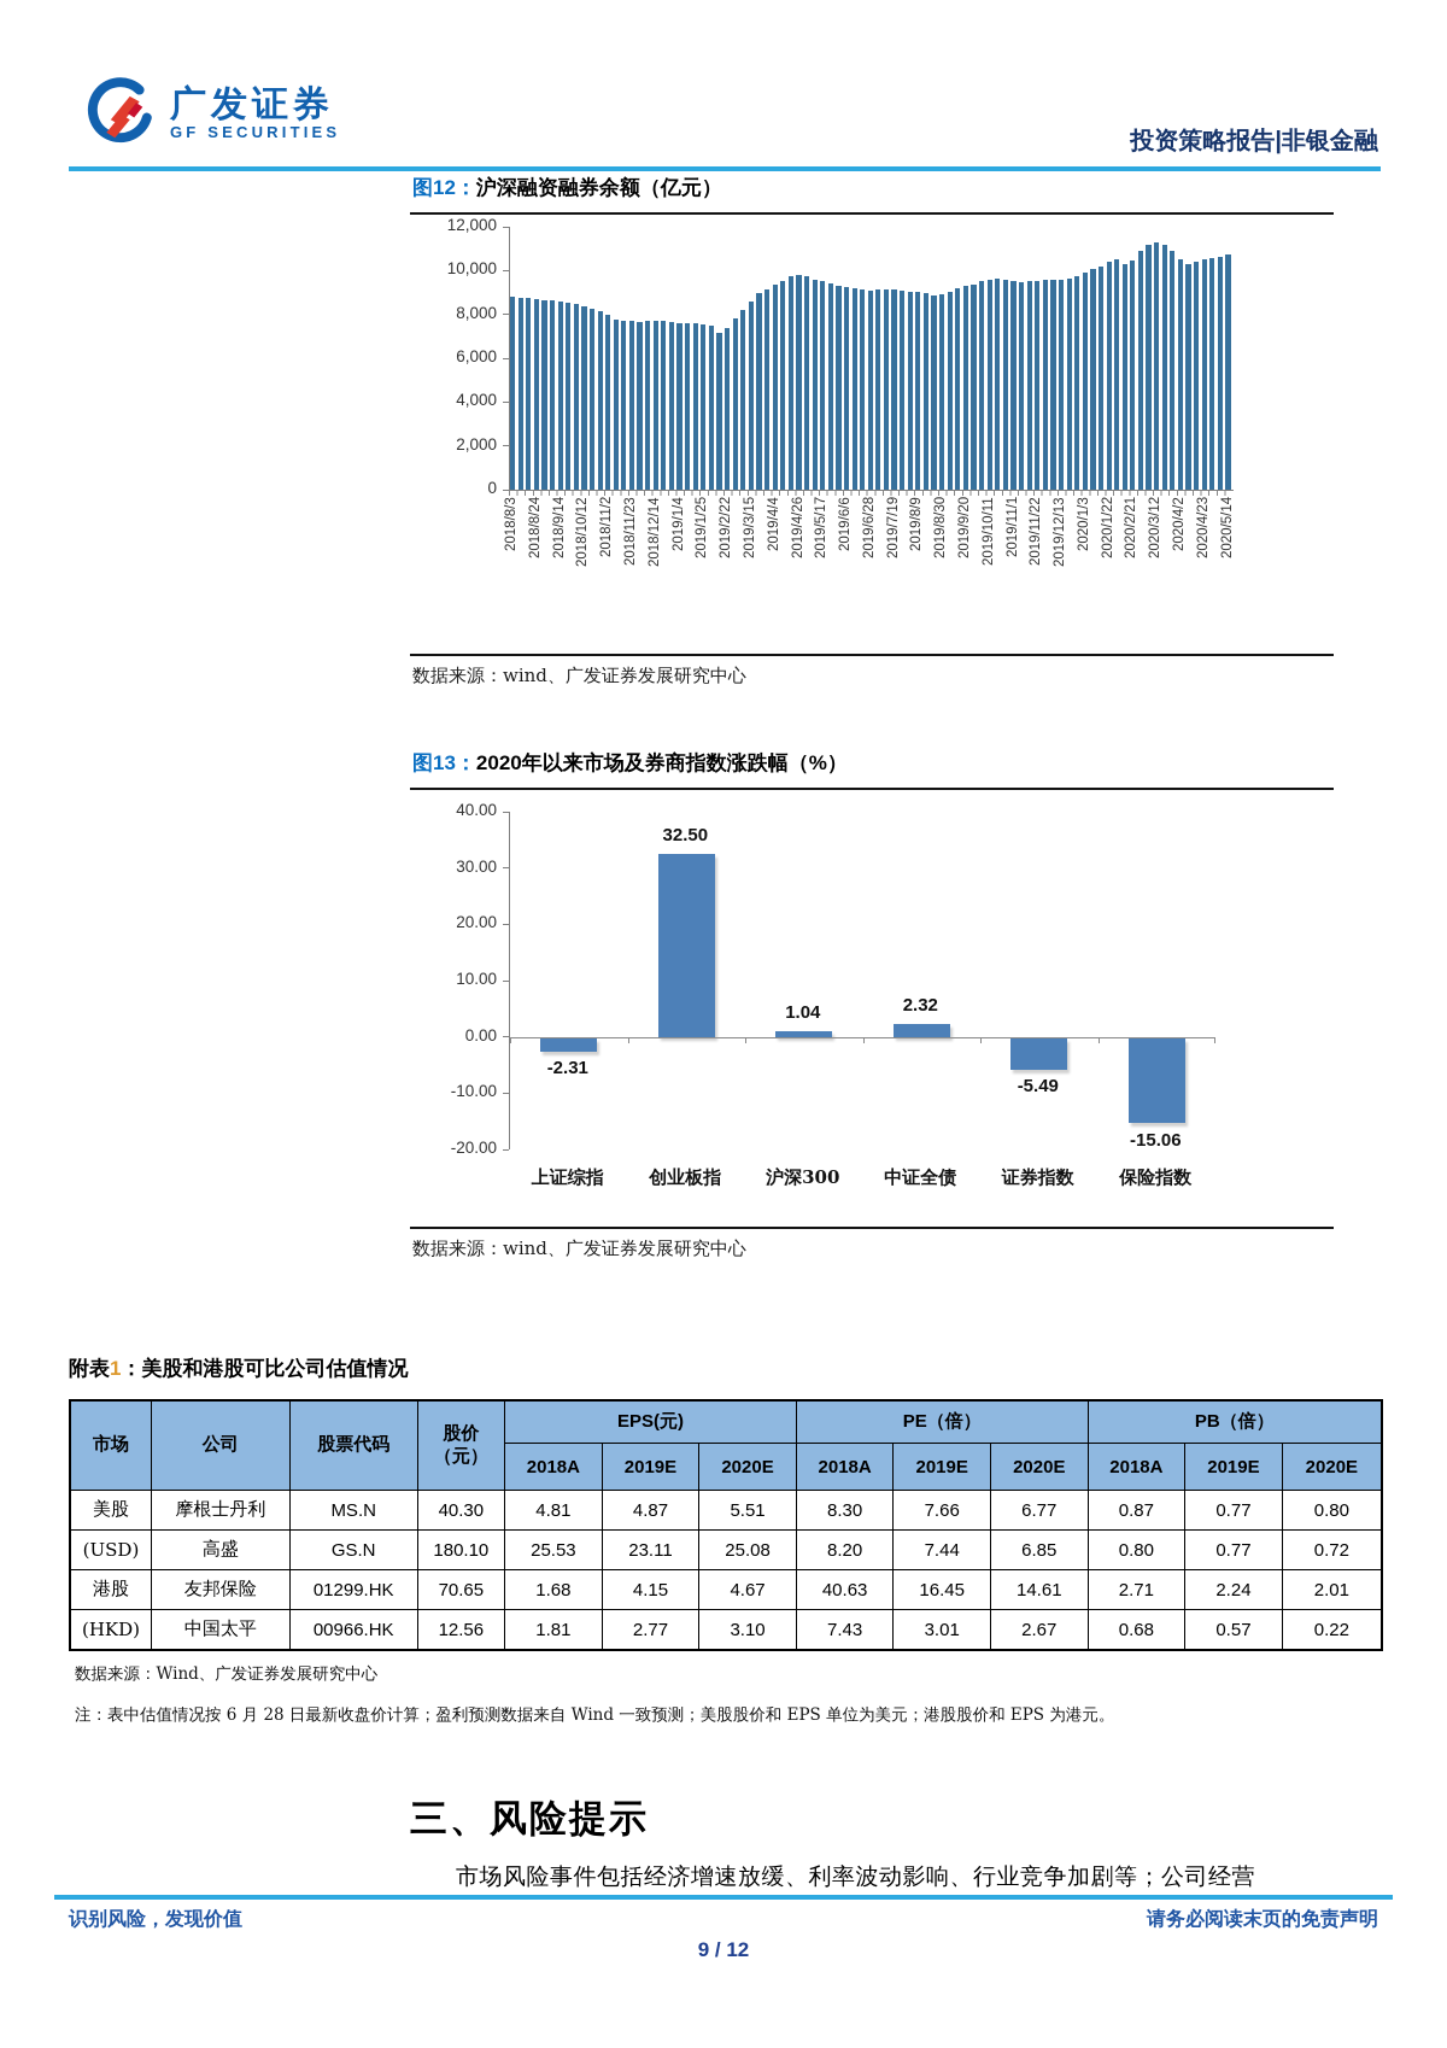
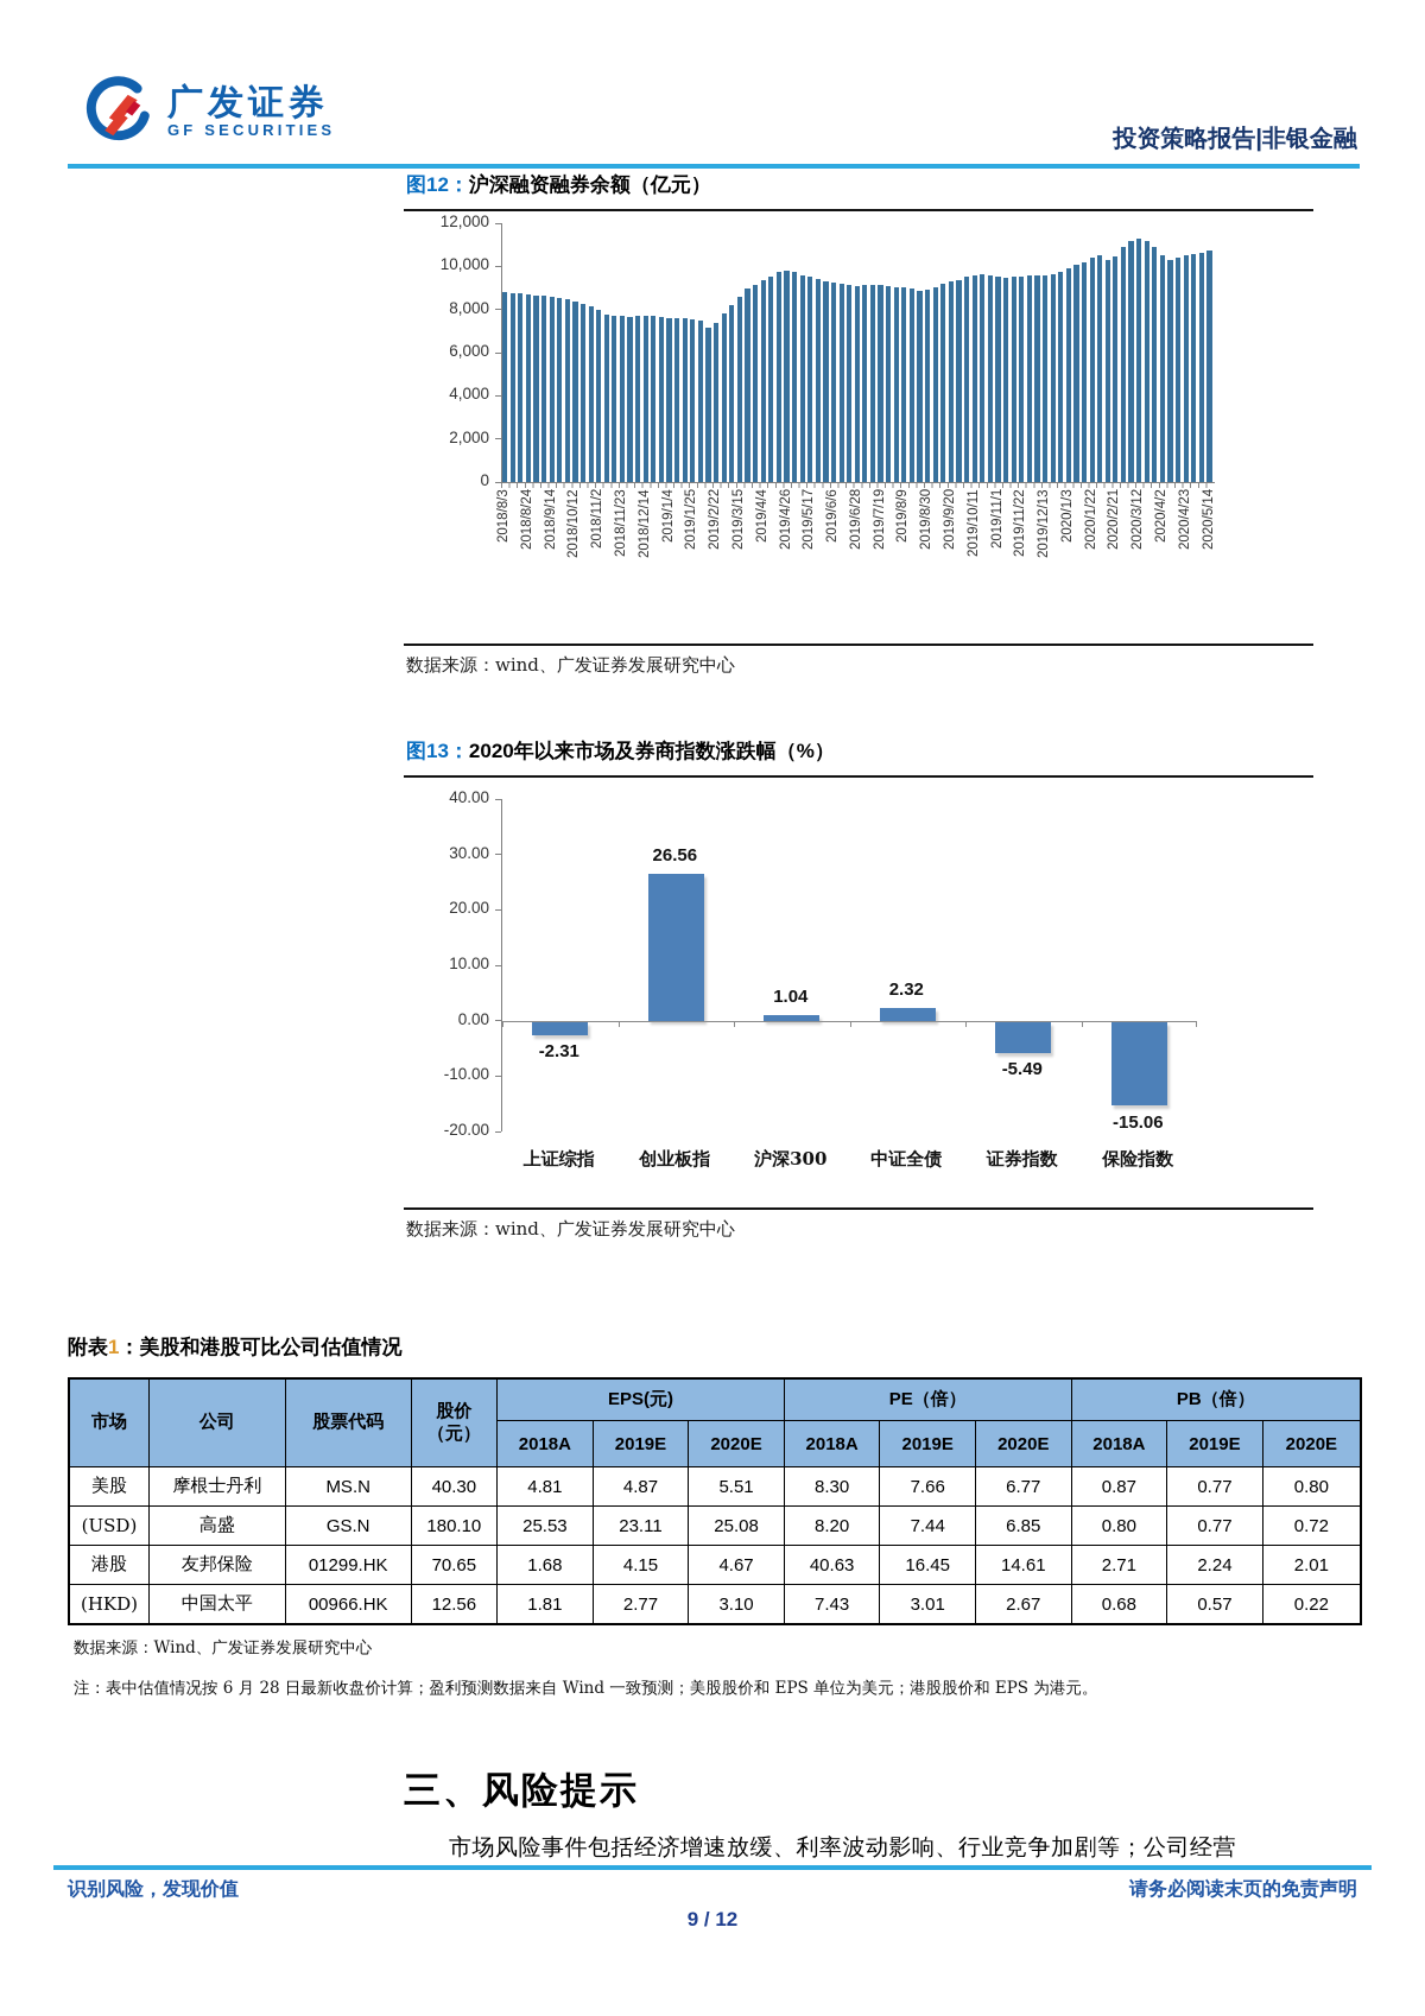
2020年以来市场及券商指数涨跌幅（%）/创业板指: 32.50 -> 26.56
